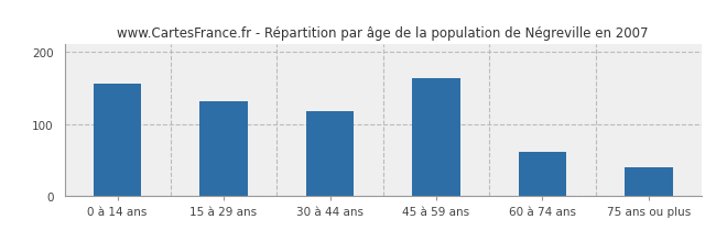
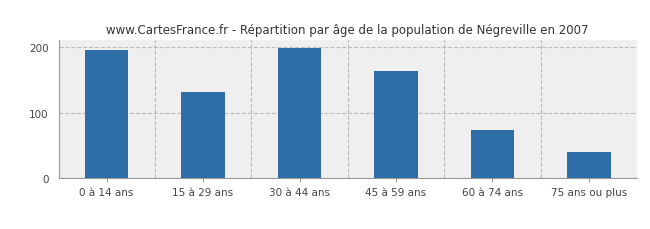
0 à 14 ans: 156 -> 196
30 à 44 ans: 118 -> 198
60 à 74 ans: 62 -> 74
